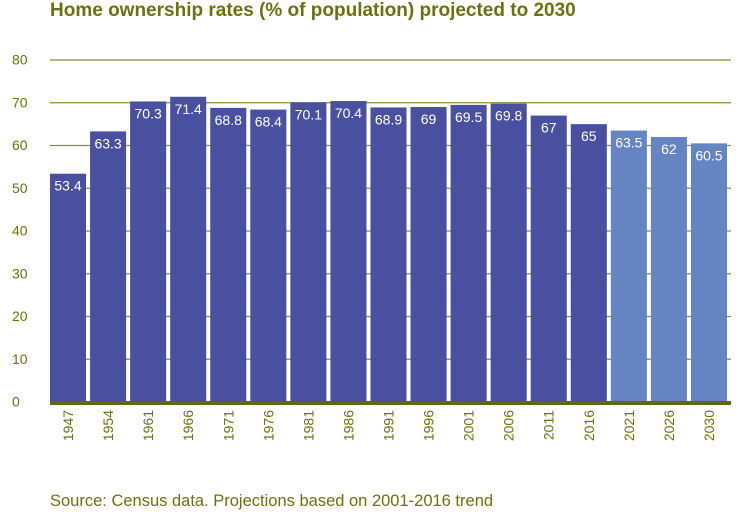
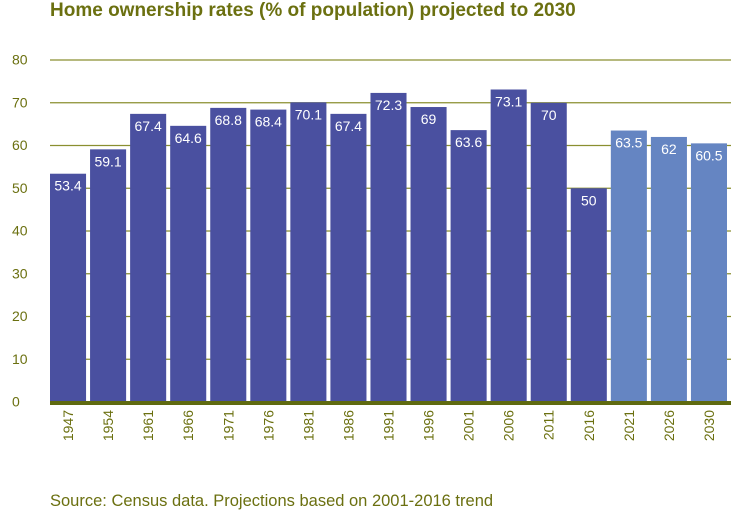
1954: 63.3 -> 59.1
1961: 70.3 -> 67.4
1966: 71.4 -> 64.6
1986: 70.4 -> 67.4
1991: 68.9 -> 72.3
2001: 69.5 -> 63.6
2006: 69.8 -> 73.1
2011: 67 -> 70
2016: 65 -> 50
